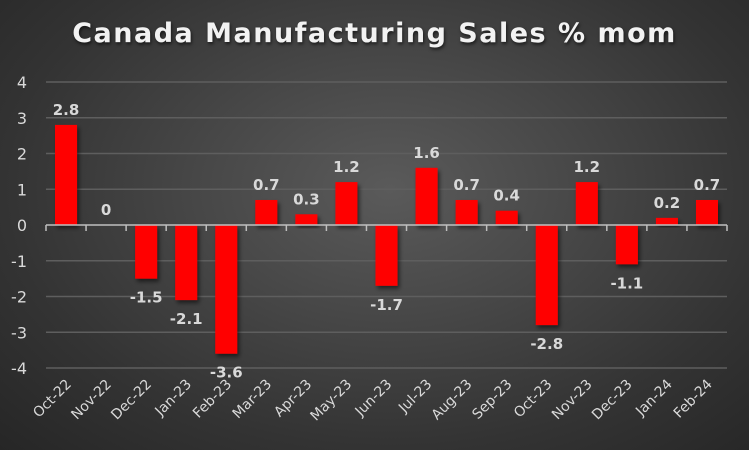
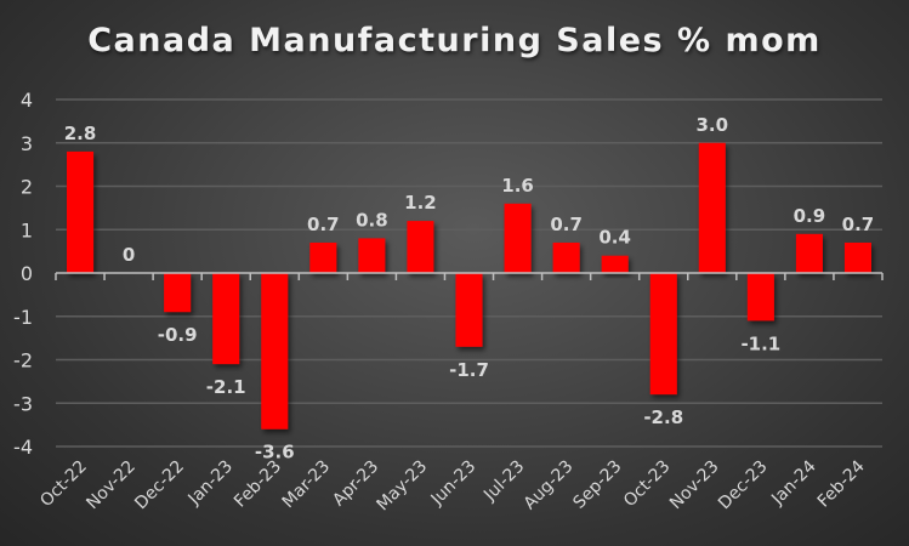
Dec-22: -1.5 -> -0.9
Apr-23: 0.3 -> 0.8
Nov-23: 1.2 -> 3.0
Jan-24: 0.2 -> 0.9
